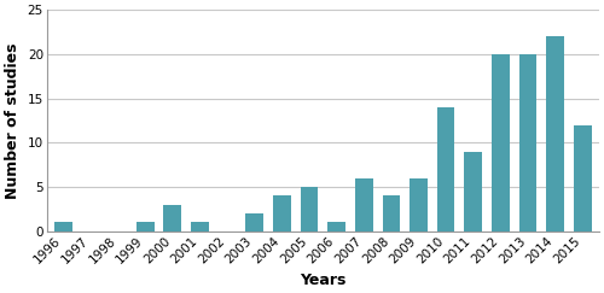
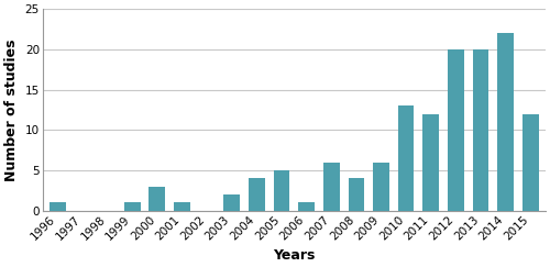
2010: 14 -> 13
2011: 9 -> 12
